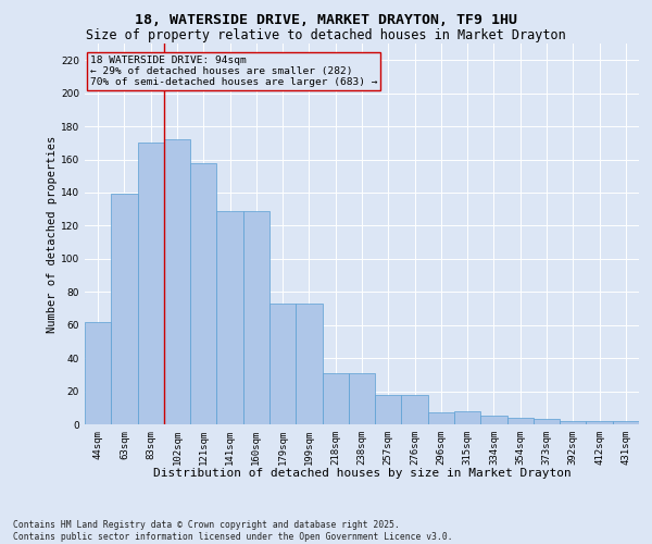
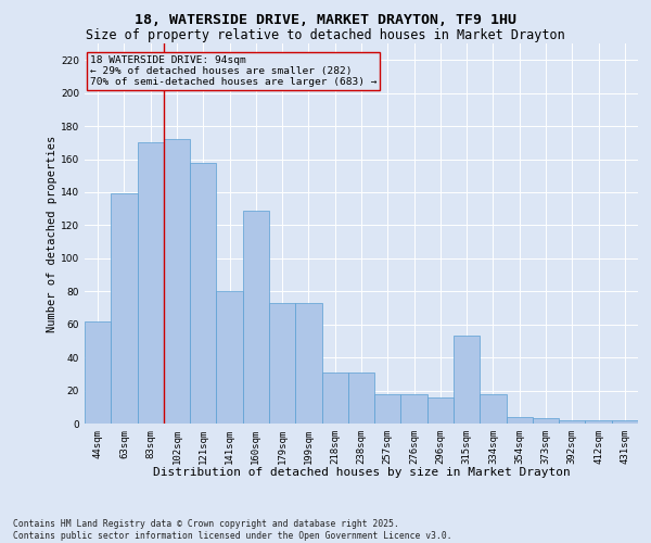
141sqm: 129 -> 80
296sqm: 7 -> 16
315sqm: 8 -> 53
334sqm: 5 -> 18
